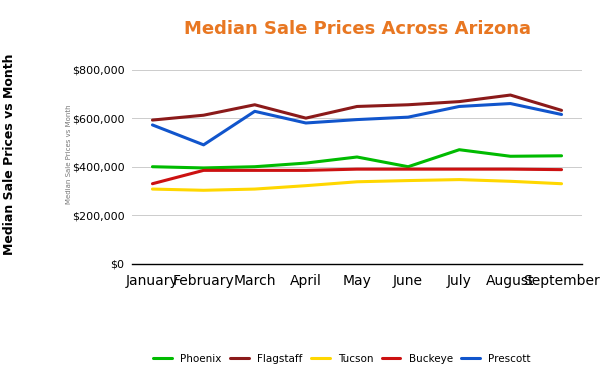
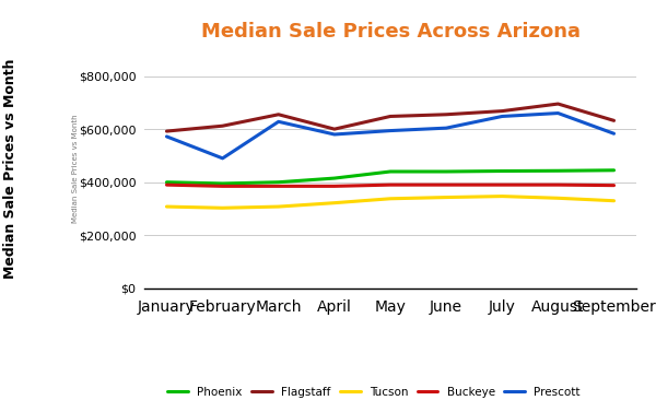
Buckeye/January: $330,000 -> $390,000
Phoenix/June: $400,000 -> $440,000
Phoenix/July: $470,000 -> $442,000
Prescott/September: $615,000 -> $583,000
